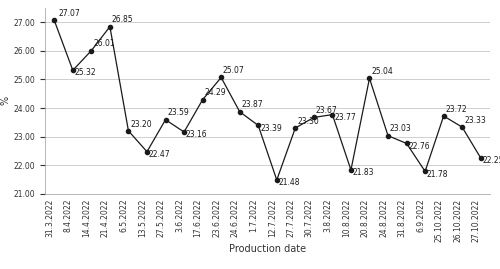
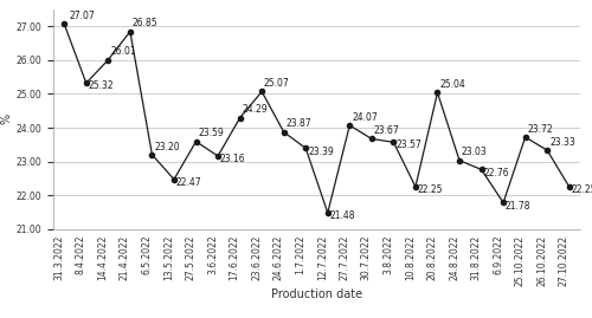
27.7.2022: 23.30 -> 24.07
3.8.2022: 23.77 -> 23.57
10.8.2022: 21.83 -> 22.25
